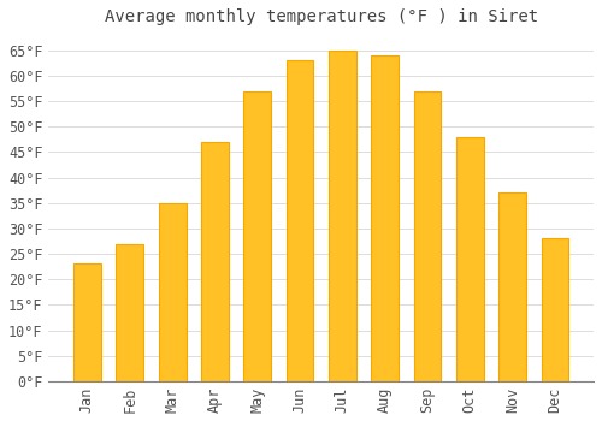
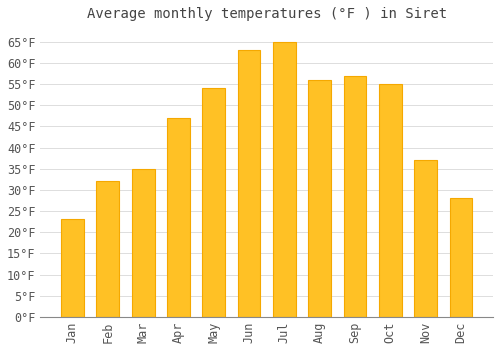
Feb: 27°F -> 32°F
May: 57°F -> 54°F
Aug: 64°F -> 56°F
Oct: 48°F -> 55°F
